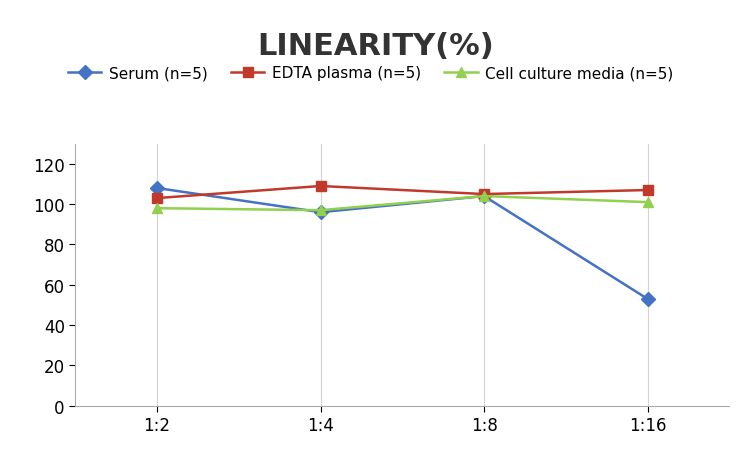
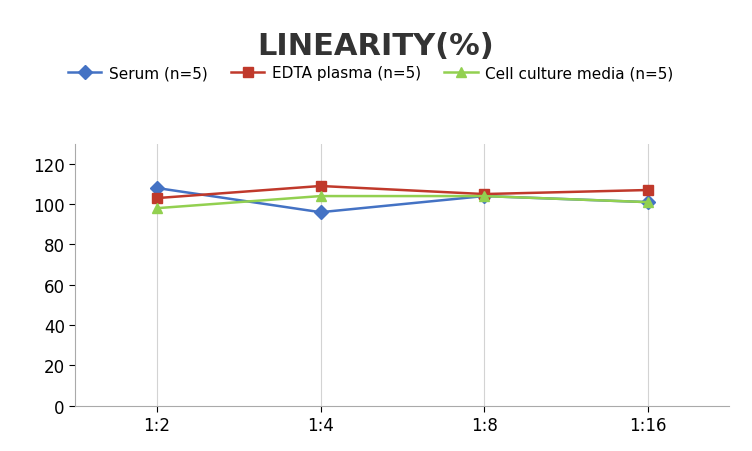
Cell culture media (n=5)/1:4: 97 -> 104
Serum (n=5)/1:16: 53 -> 101
